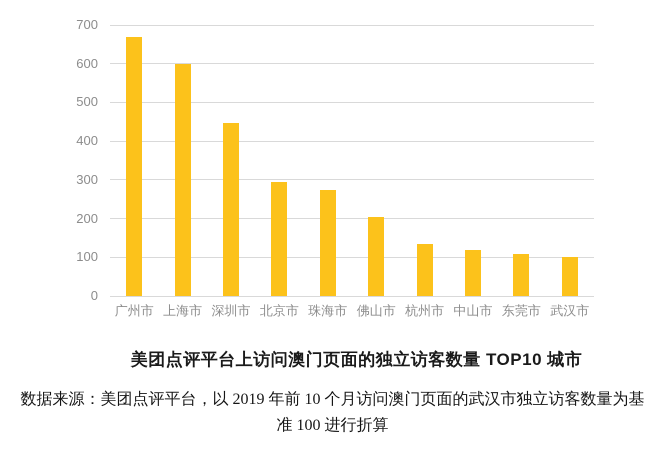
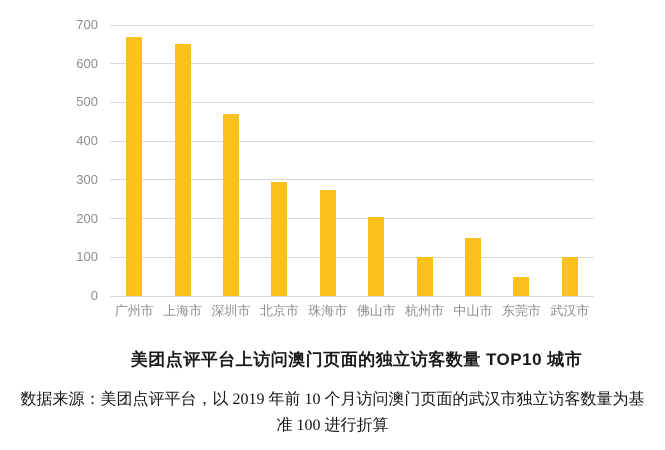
上海市: 600 -> 650
深圳市: 450 -> 470
杭州市: 130 -> 100
中山市: 120 -> 150
东莞市: 110 -> 50
